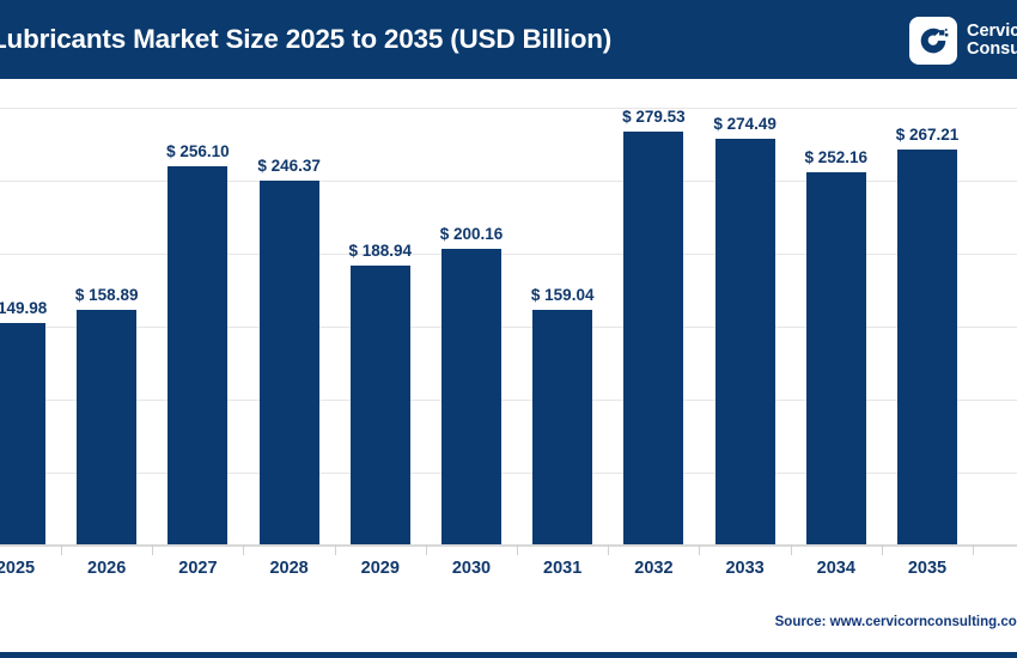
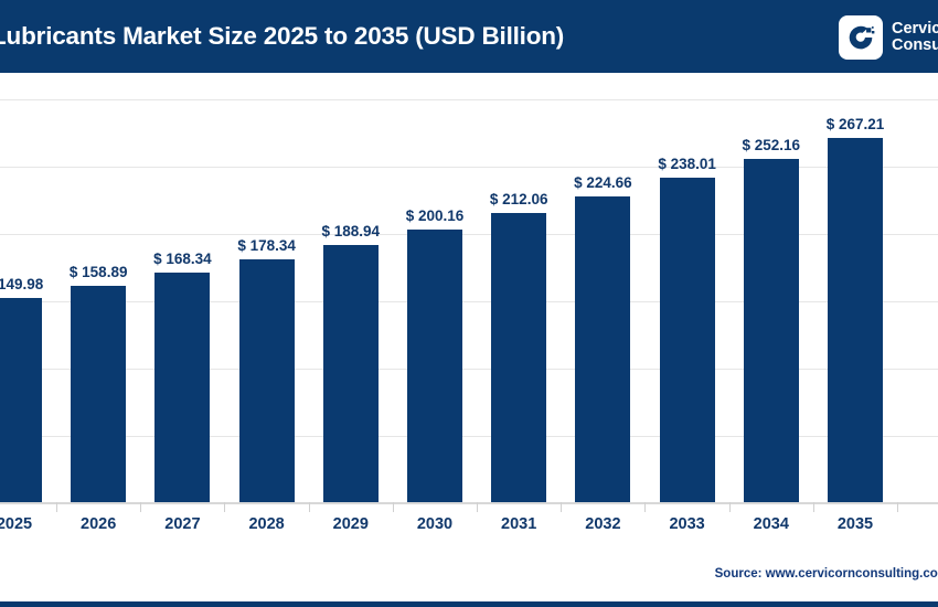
2027: 256.10 -> 168.34
2028: 246.37 -> 178.34
2031: 159.04 -> 212.06
2032: 279.53 -> 224.66
2033: 274.49 -> 238.01
